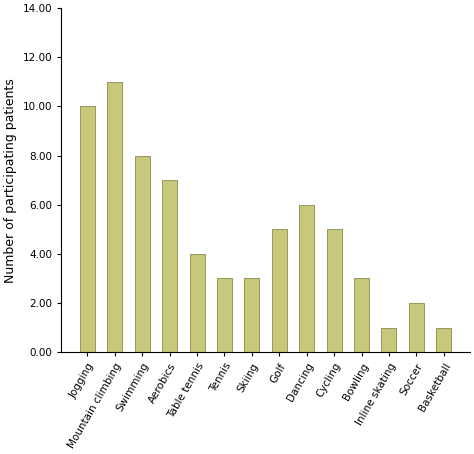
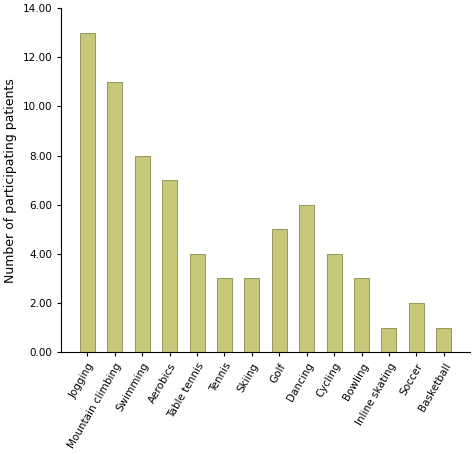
Jogging: 10 -> 13
Cycling: 5 -> 4
